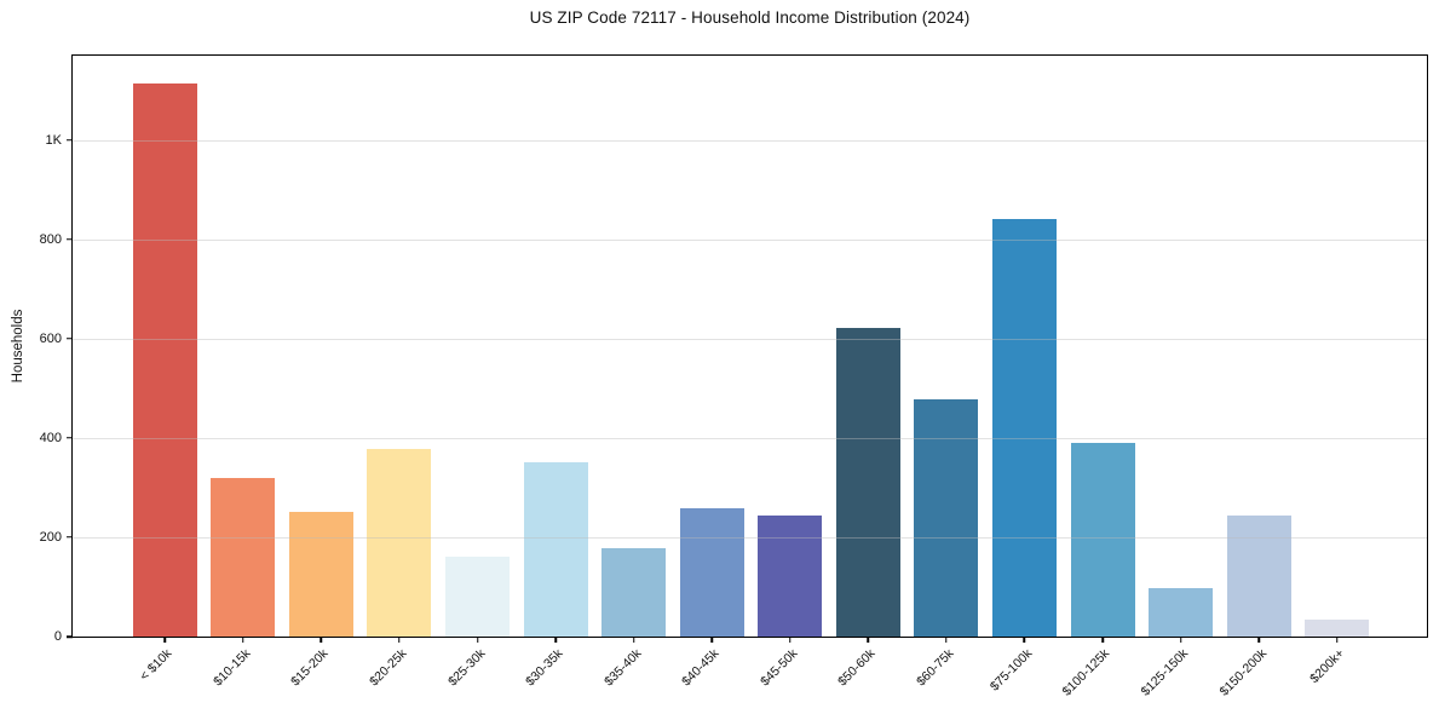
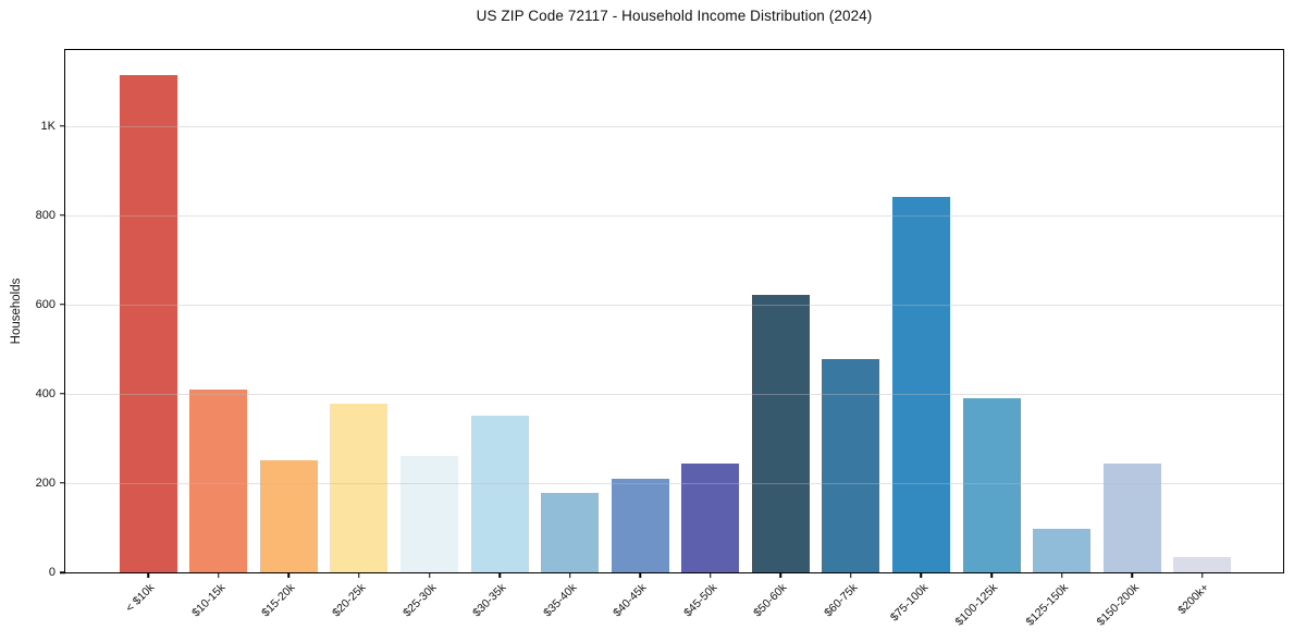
$10-15k: 320 -> 410
$25-30k: 160 -> 260
$40-45k: 260 -> 210
